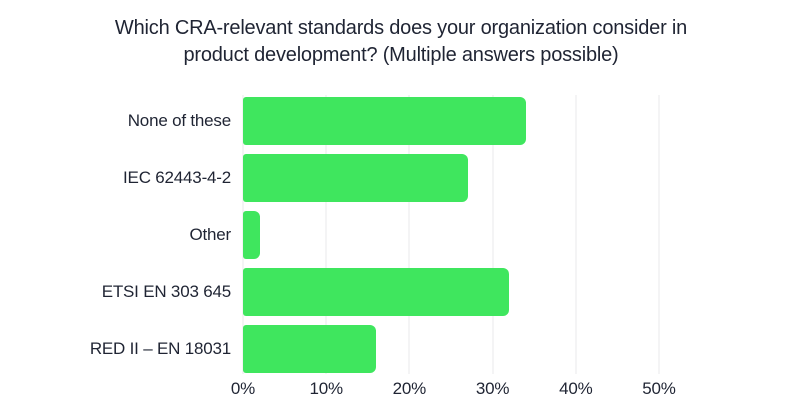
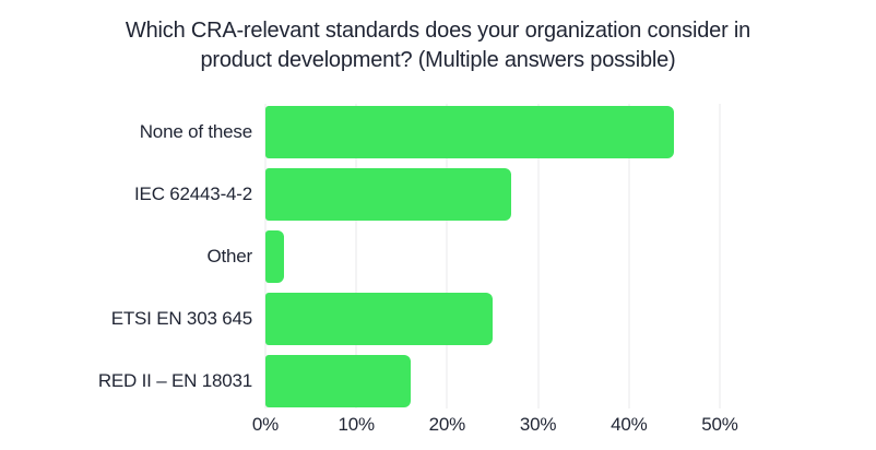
None of these: 34% -> 45%
ETSI EN 303 645: 32% -> 25%
